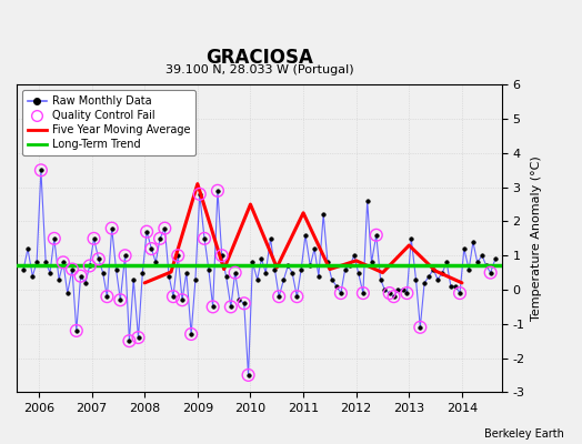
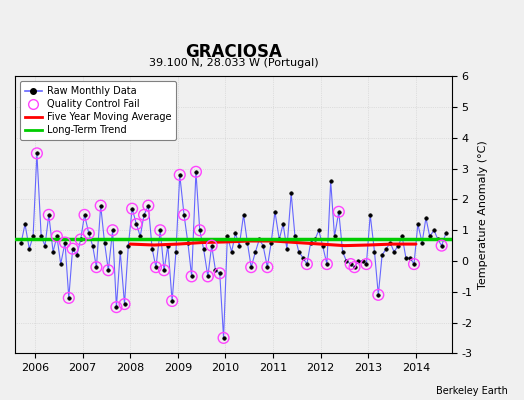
Five Year Moving Average/2008: 0.20 -> 0.55
Five Year Moving Average/2009: 3.10 -> 0.55
Five Year Moving Average/2010: 2.50 -> 0.62
Five Year Moving Average/2011: 2.25 -> 0.65
Five Year Moving Average/2012: 0.85 -> 0.55
Five Year Moving Average/2013: 1.30 -> 0.52
Five Year Moving Average/2014: 0.20 -> 0.55
